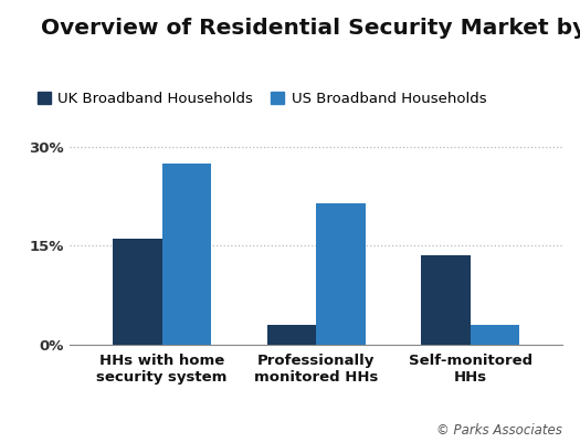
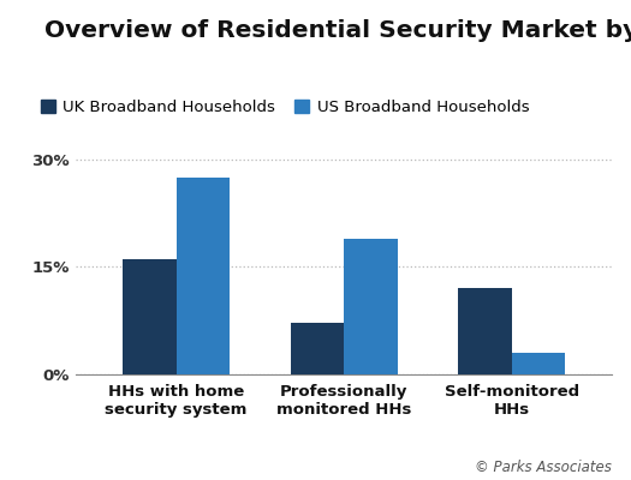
UK Broadband Households/Professionally monitored HHs: 3.0% -> 7.2%
US Broadband Households/Professionally monitored HHs: 21.5% -> 19.0%
UK Broadband Households/Self-monitored HHs: 13.5% -> 12.0%
